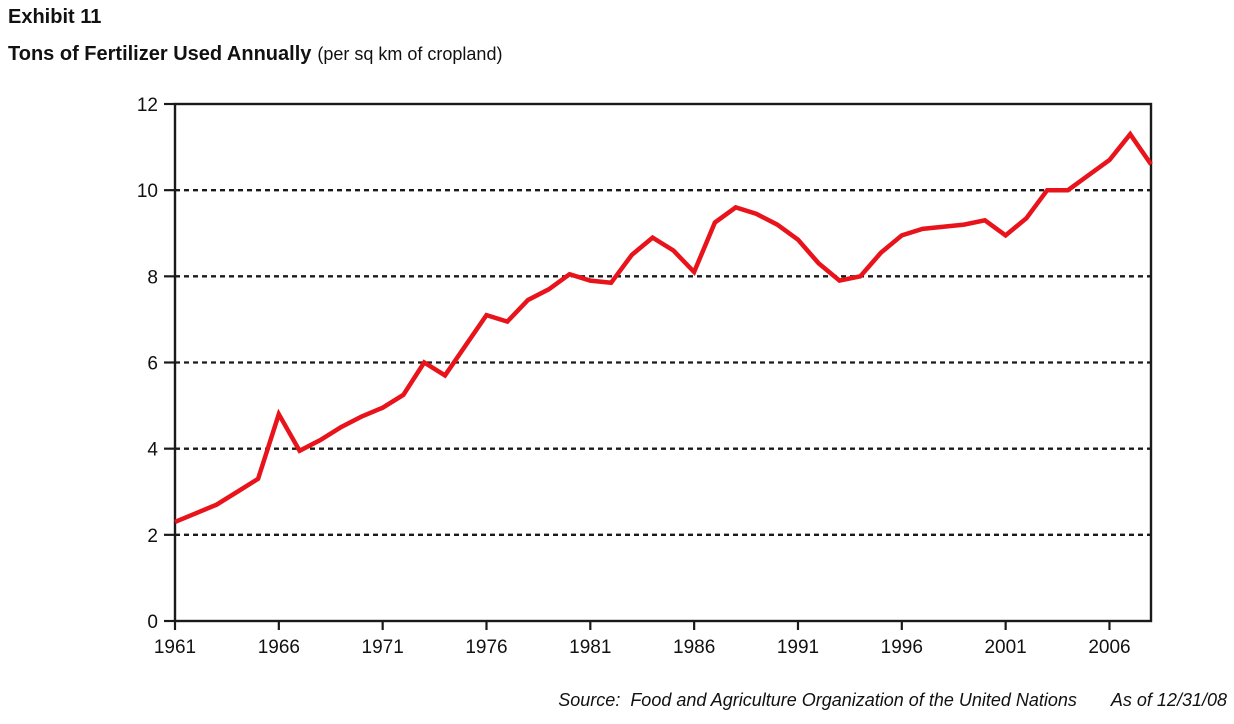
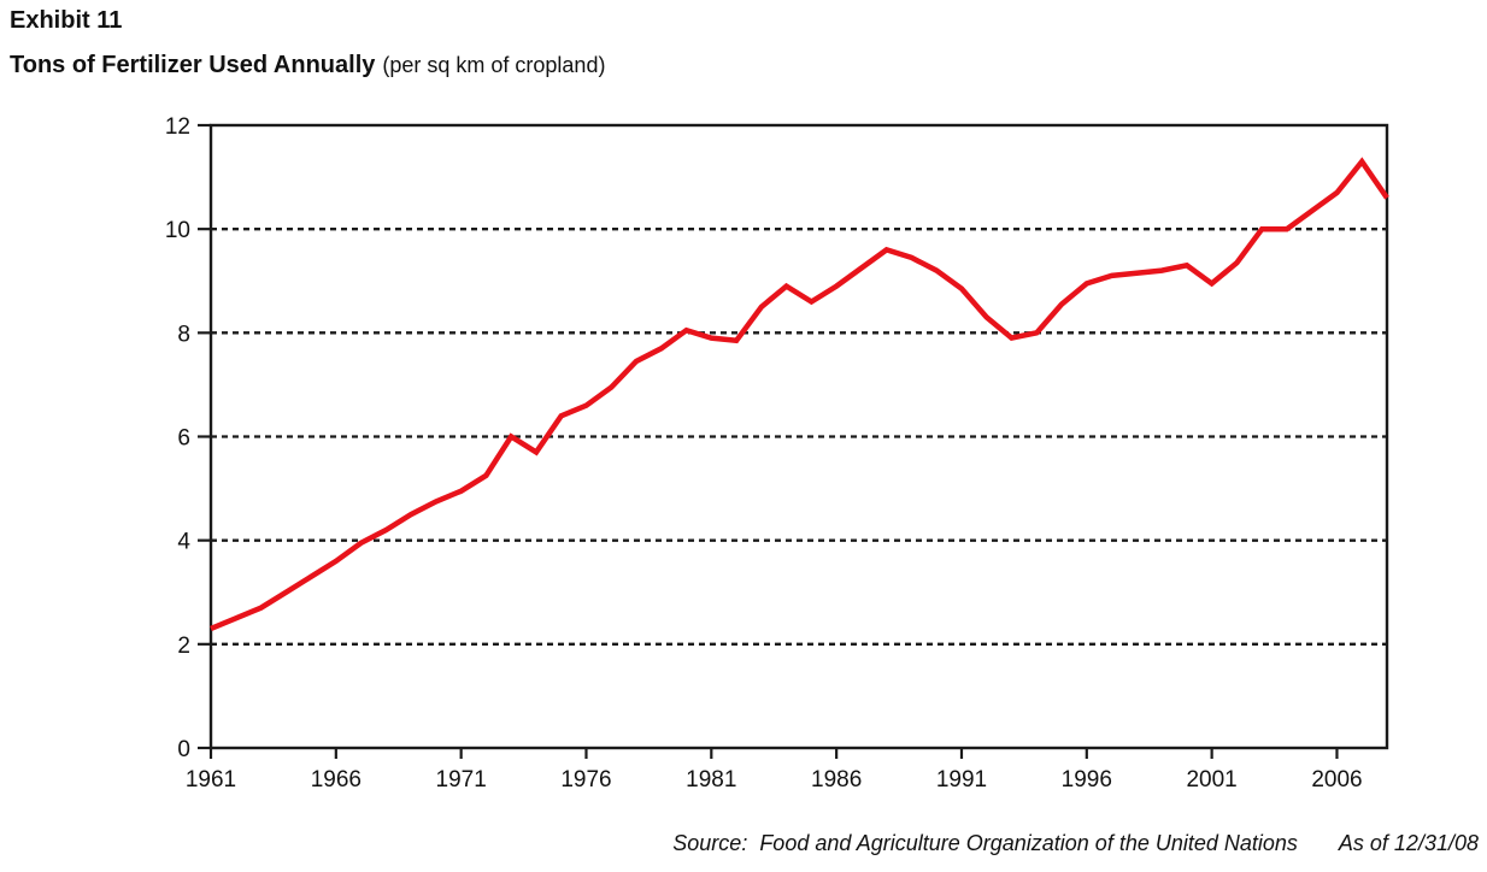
1966: 4.8 -> 3.6
1976: 7.1 -> 6.6
1986: 8.1 -> 8.9
